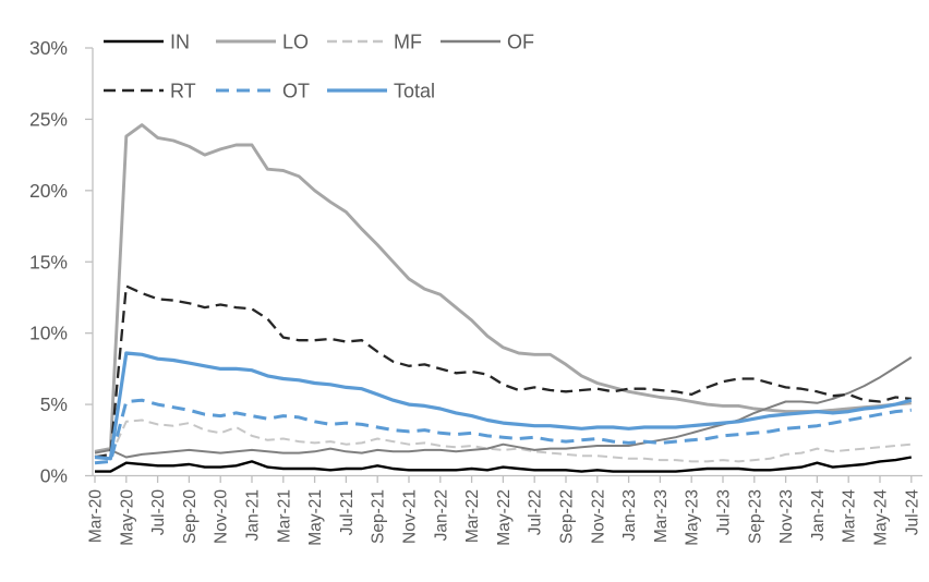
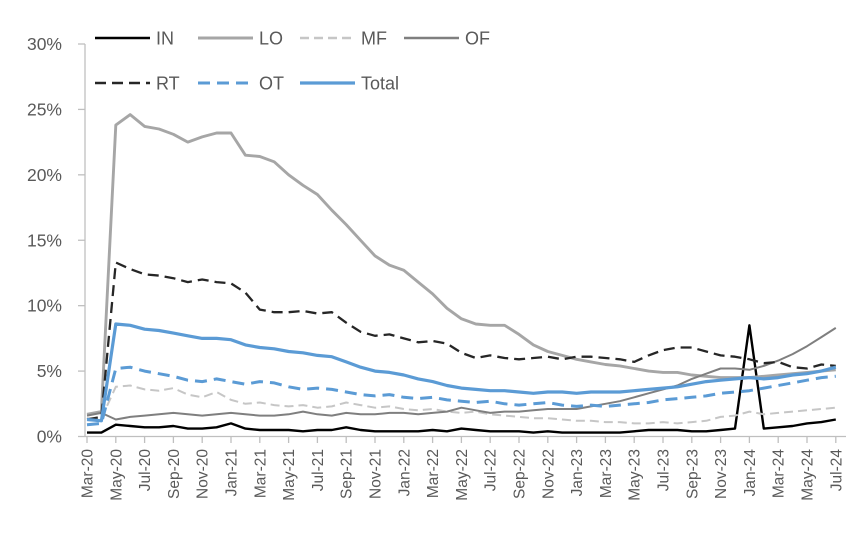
IN/Jan-24: 0.9% -> 8.5%
